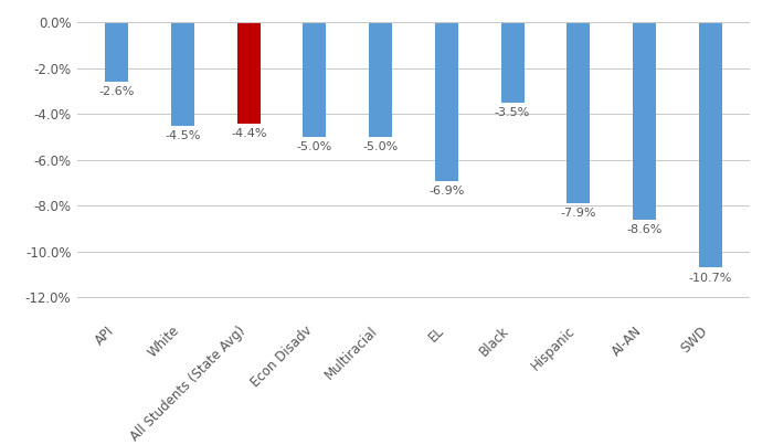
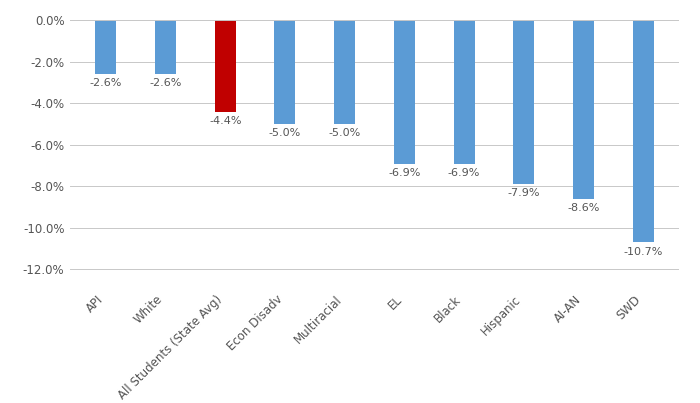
White: -4.5% -> -2.6%
Black: -3.5% -> -6.9%
